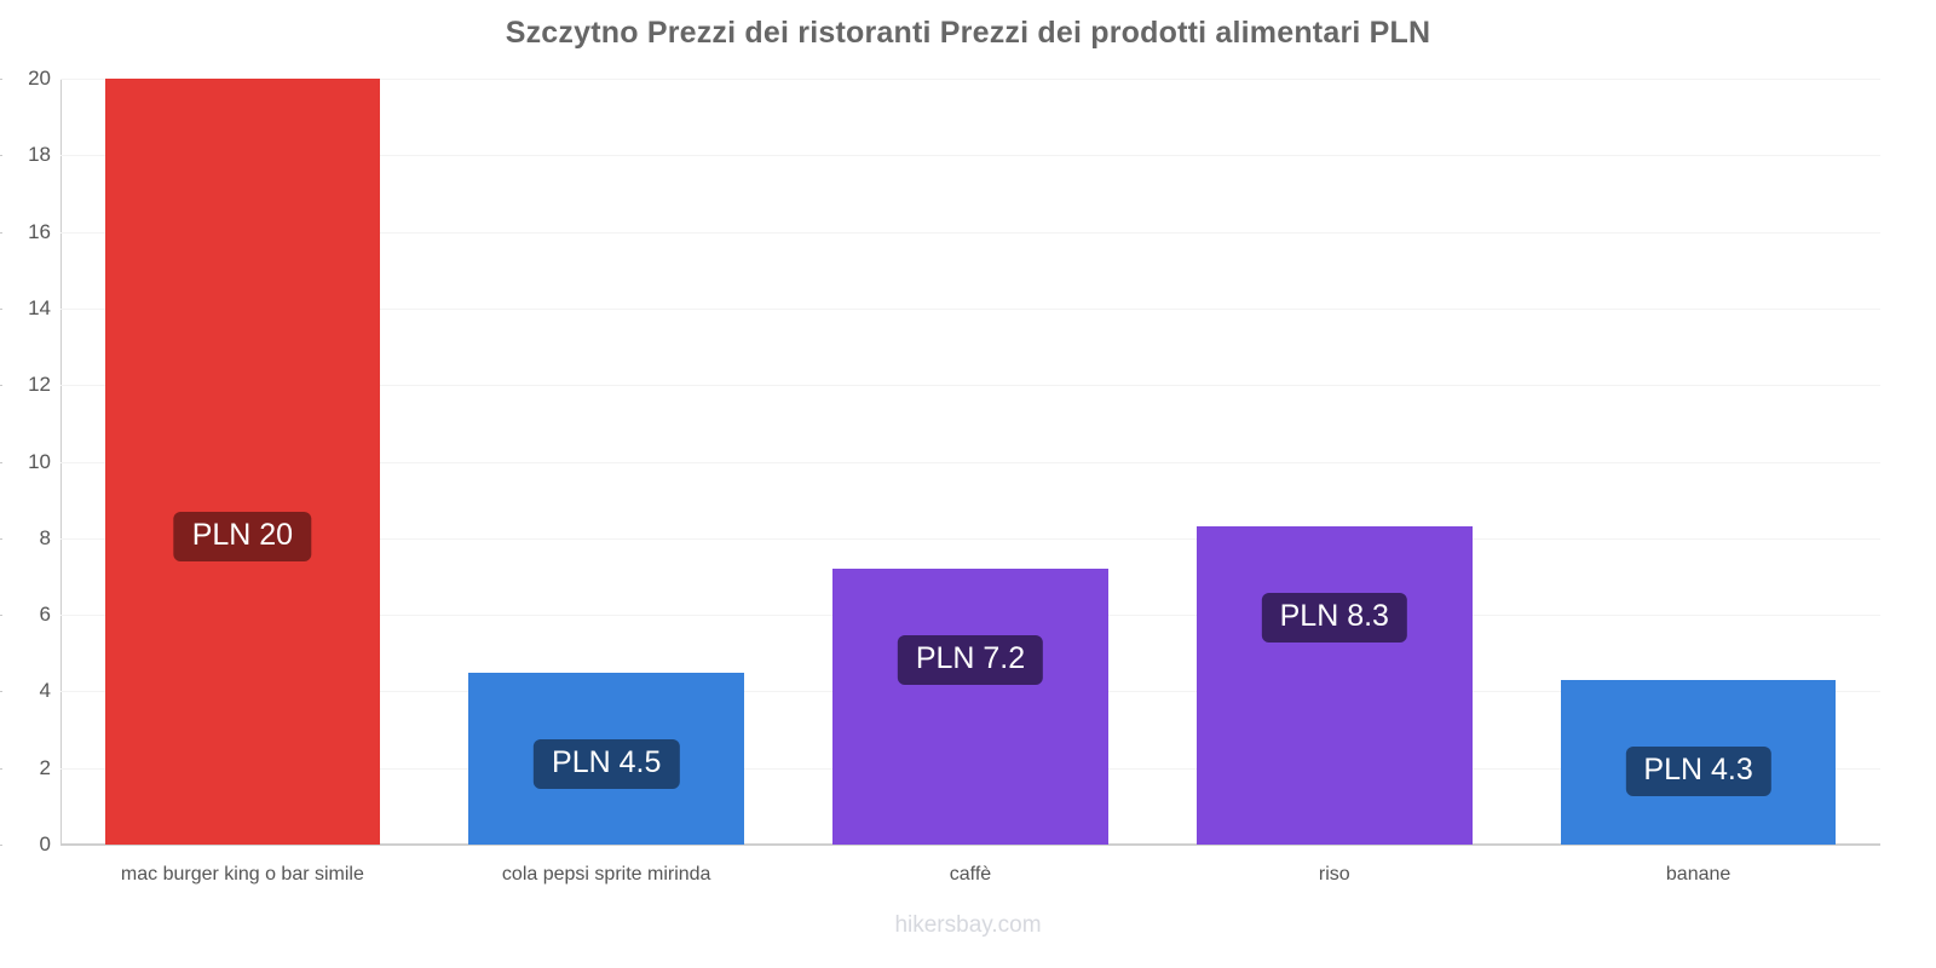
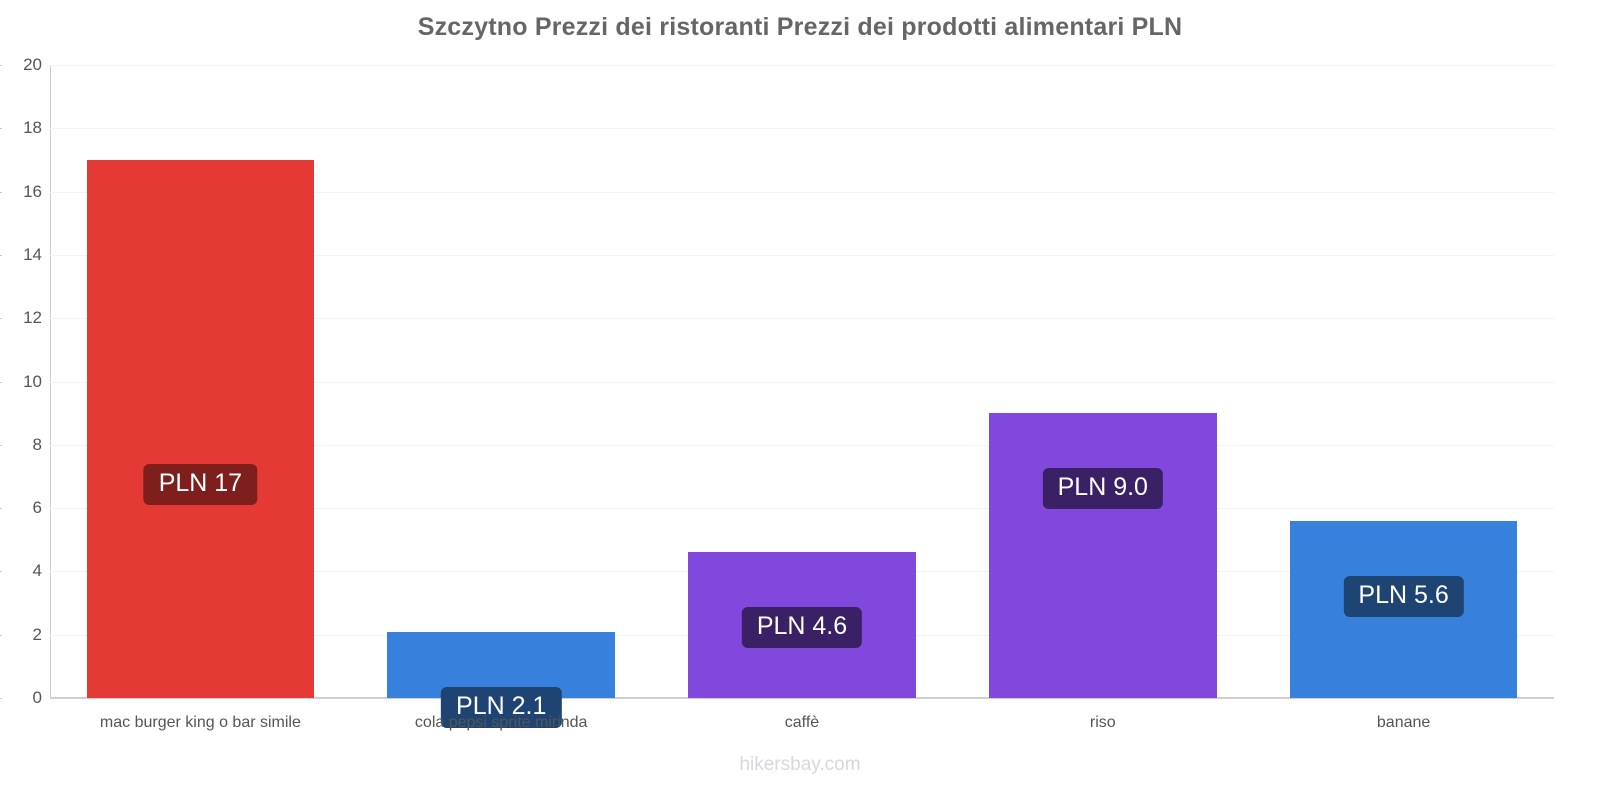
mac burger king o bar simile: 20 -> 17
cola pepsi sprite mirinda: 4.5 -> 2.1
caffè: 7.2 -> 4.6
riso: 8.3 -> 9.0
banane: 4.3 -> 5.6
